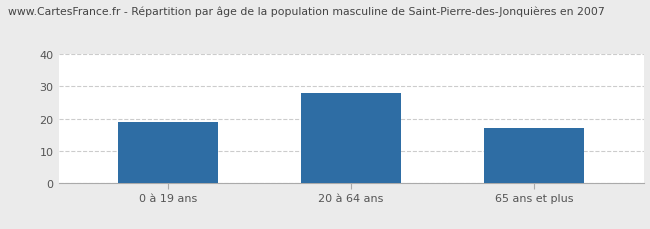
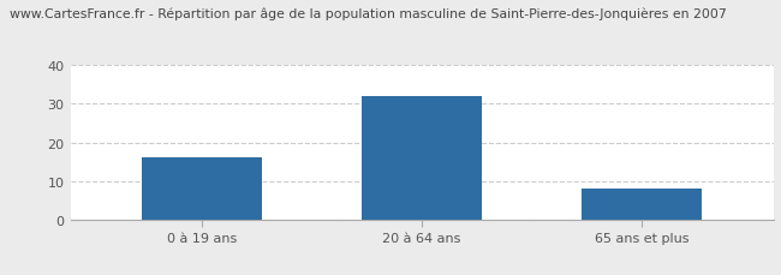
0 à 19 ans: 19 -> 16
20 à 64 ans: 28 -> 32
65 ans et plus: 17 -> 8
